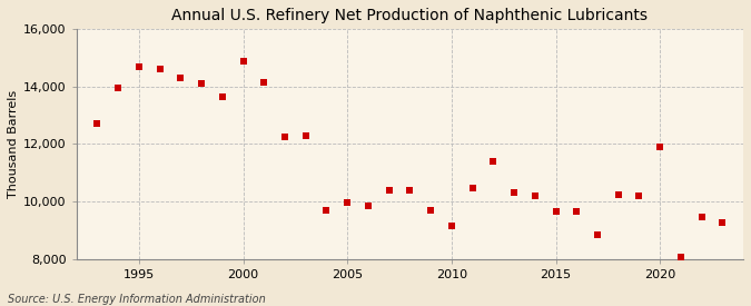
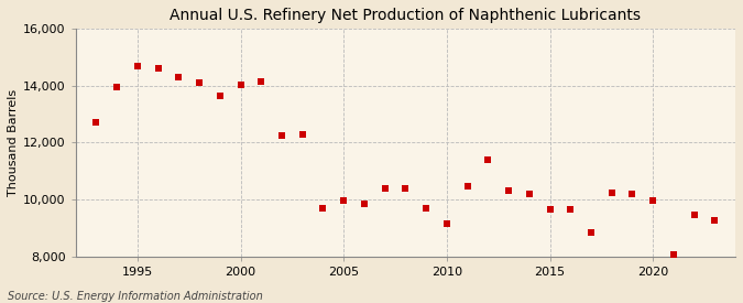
2000: 14,900 -> 14,050
2020: 11,900 -> 9,950
